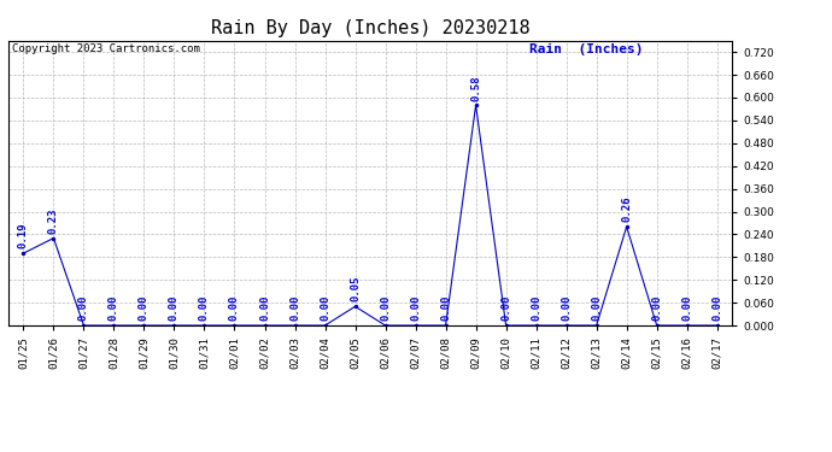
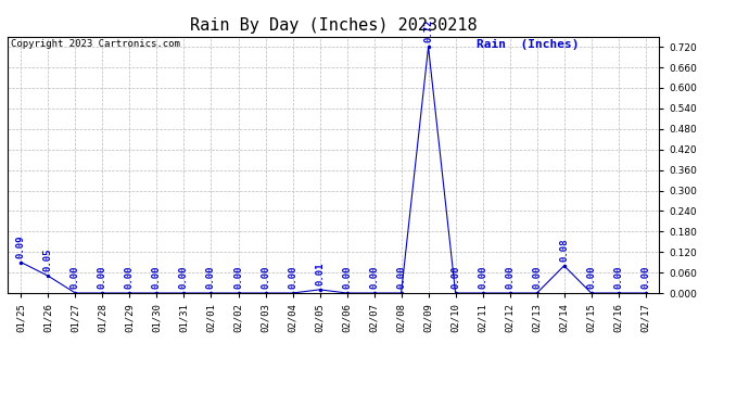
01/25: 0.19 -> 0.09
01/26: 0.23 -> 0.05
02/05: 0.05 -> 0.01
02/09: 0.58 -> 0.72
02/14: 0.26 -> 0.08
